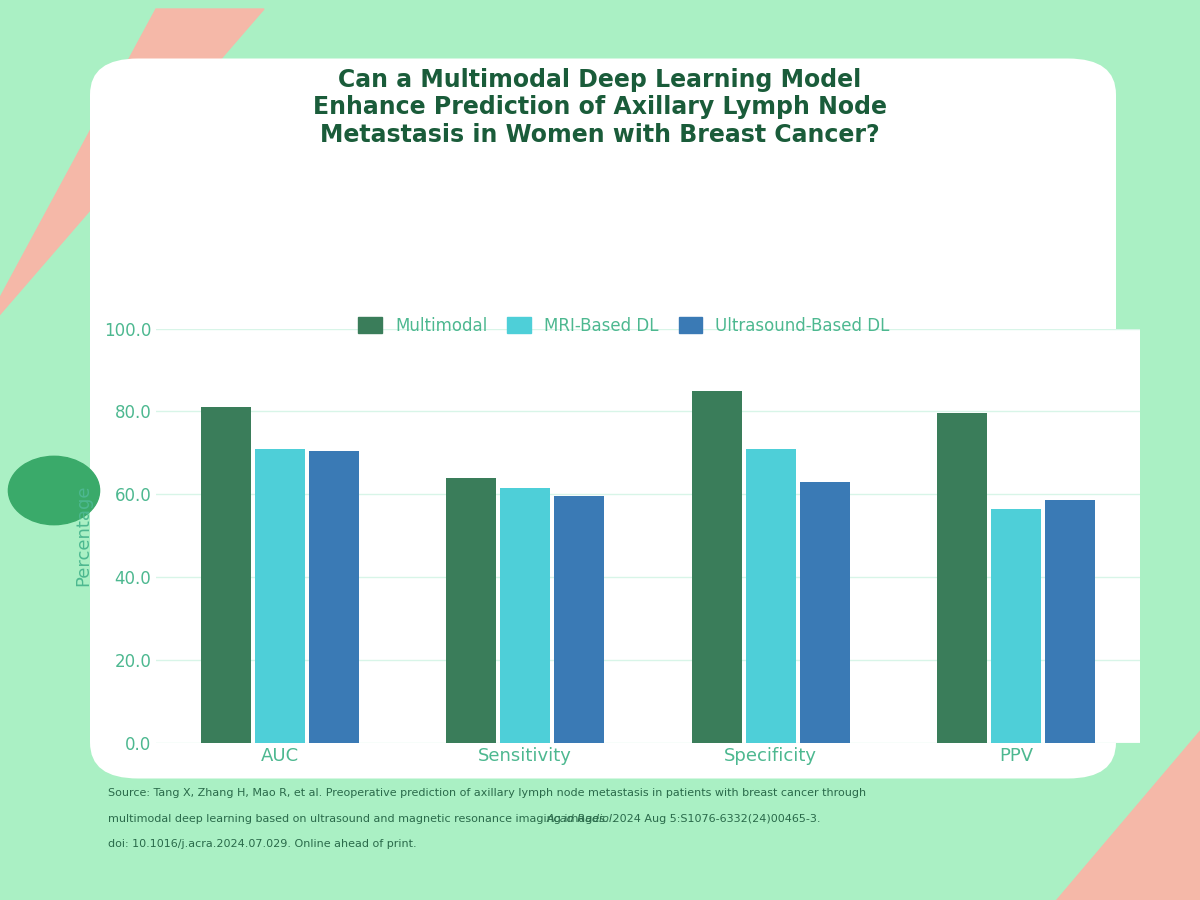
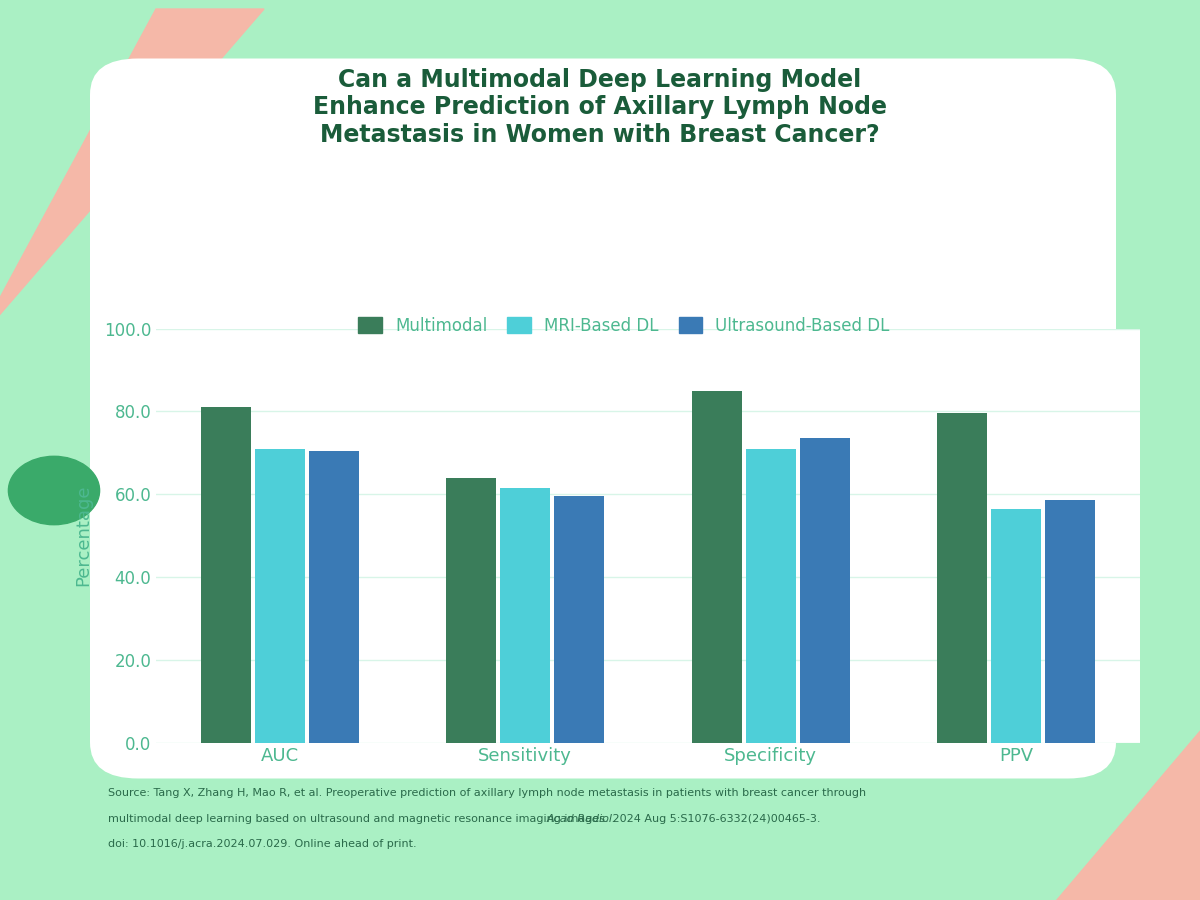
Ultrasound-Based DL/Specificity: 63.0 -> 73.5
